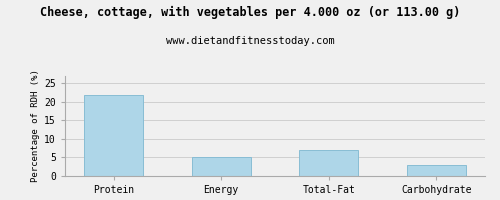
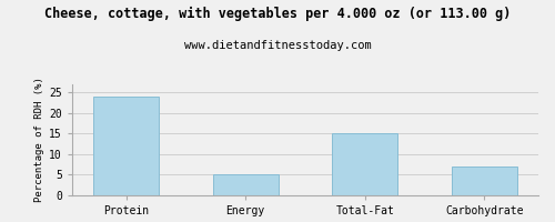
Protein: 22 -> 24
Total-Fat: 7 -> 15
Carbohydrate: 3 -> 7
